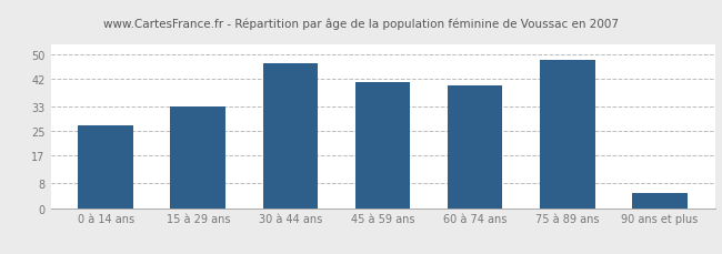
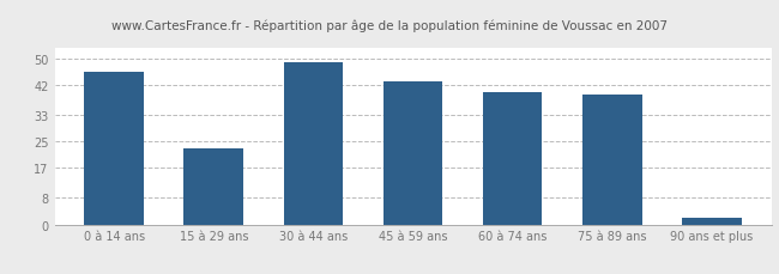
0 à 14 ans: 27 -> 46
15 à 29 ans: 33 -> 23
30 à 44 ans: 47 -> 49
45 à 59 ans: 41 -> 43
75 à 89 ans: 48 -> 39
90 ans et plus: 5 -> 2
